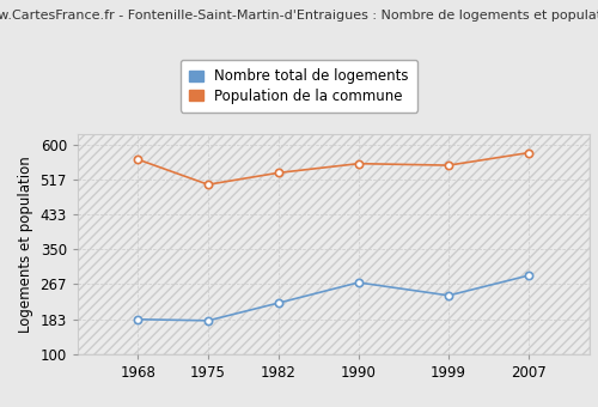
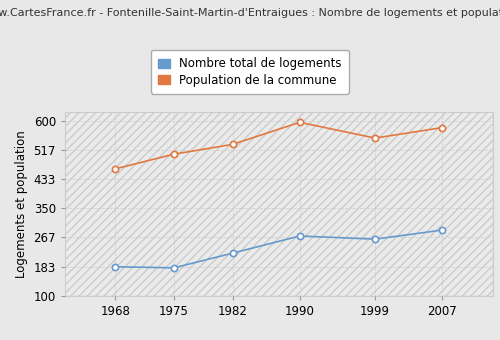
Population de la commune/1968: 565 -> 463
Population de la commune/1990: 555 -> 596
Nombre total de logements/1999: 240 -> 262
